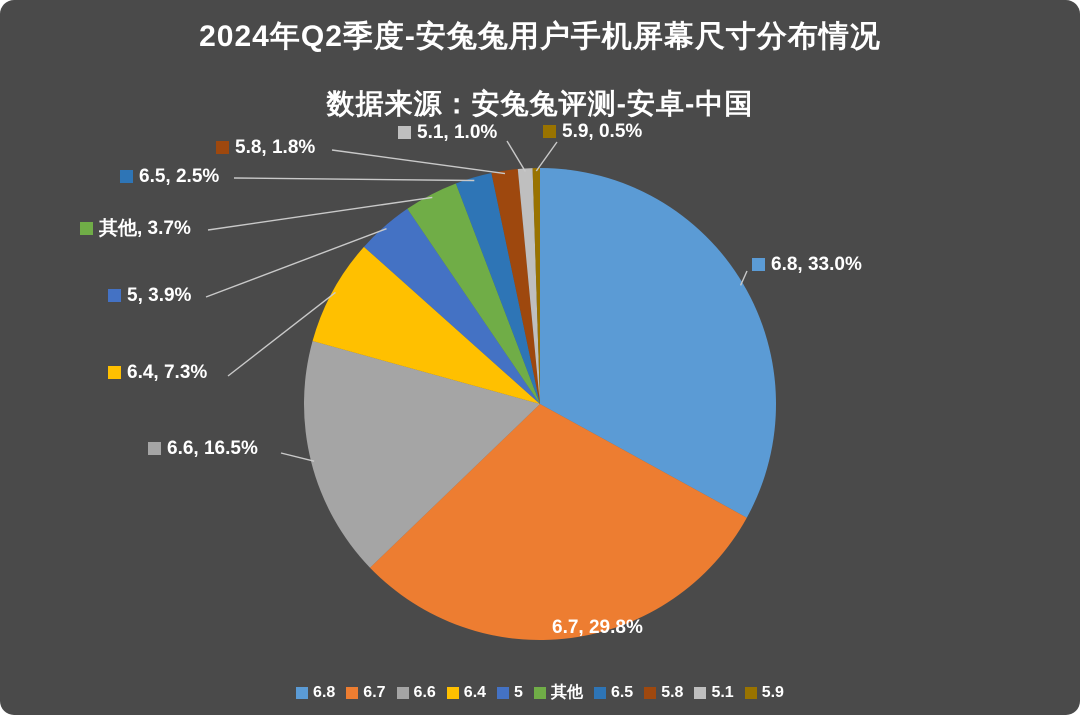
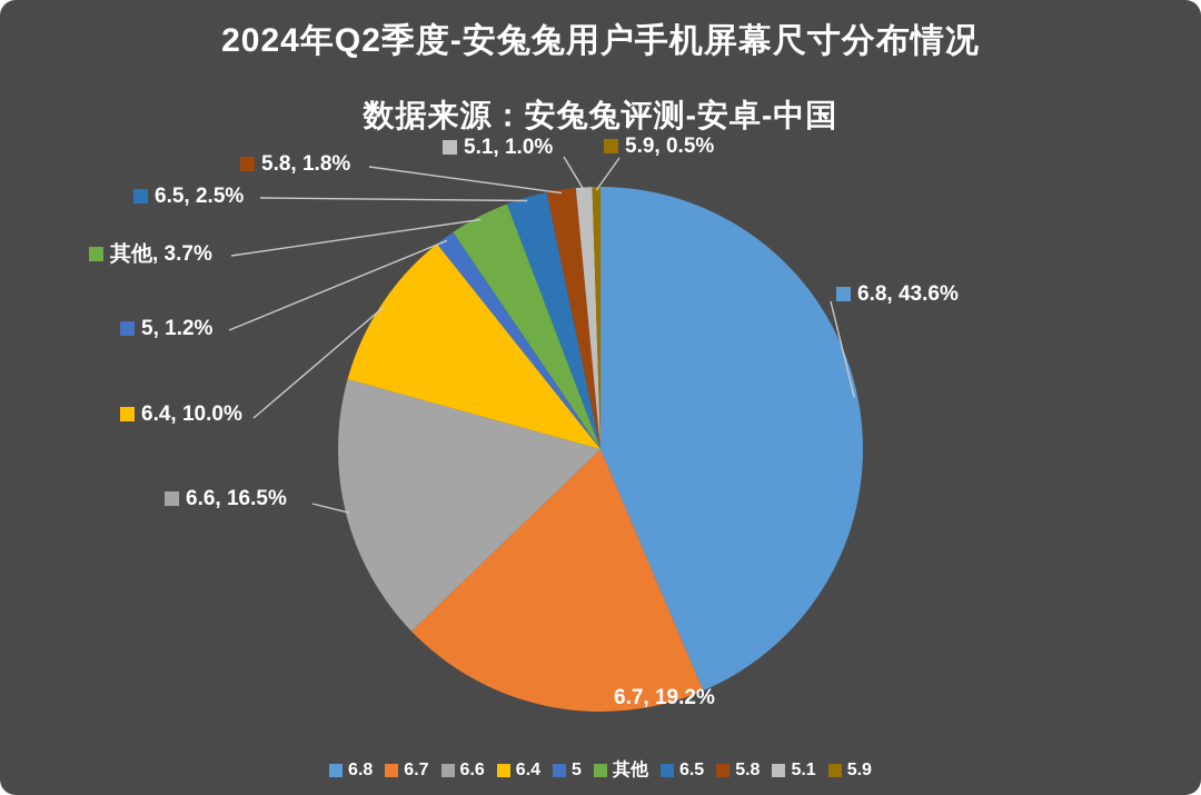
6.8: 33.0% -> 43.6%
6.7: 29.8% -> 19.2%
6.4: 7.3% -> 10.0%
5: 3.9% -> 1.2%
